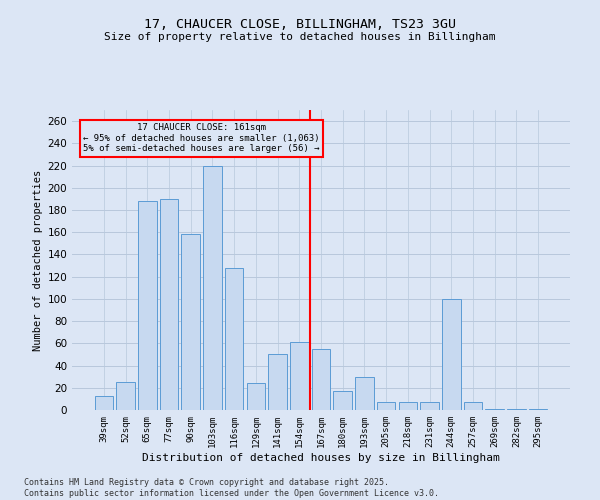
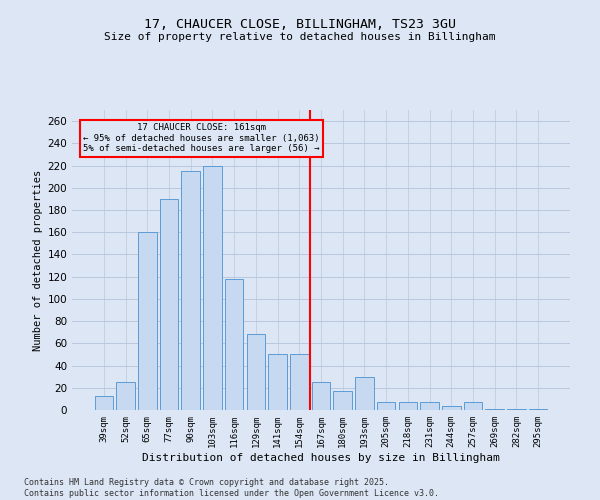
65sqm: 188 -> 160
90sqm: 158 -> 215
116sqm: 128 -> 118
129sqm: 24 -> 68
154sqm: 61 -> 50
167sqm: 55 -> 25
244sqm: 100 -> 4
